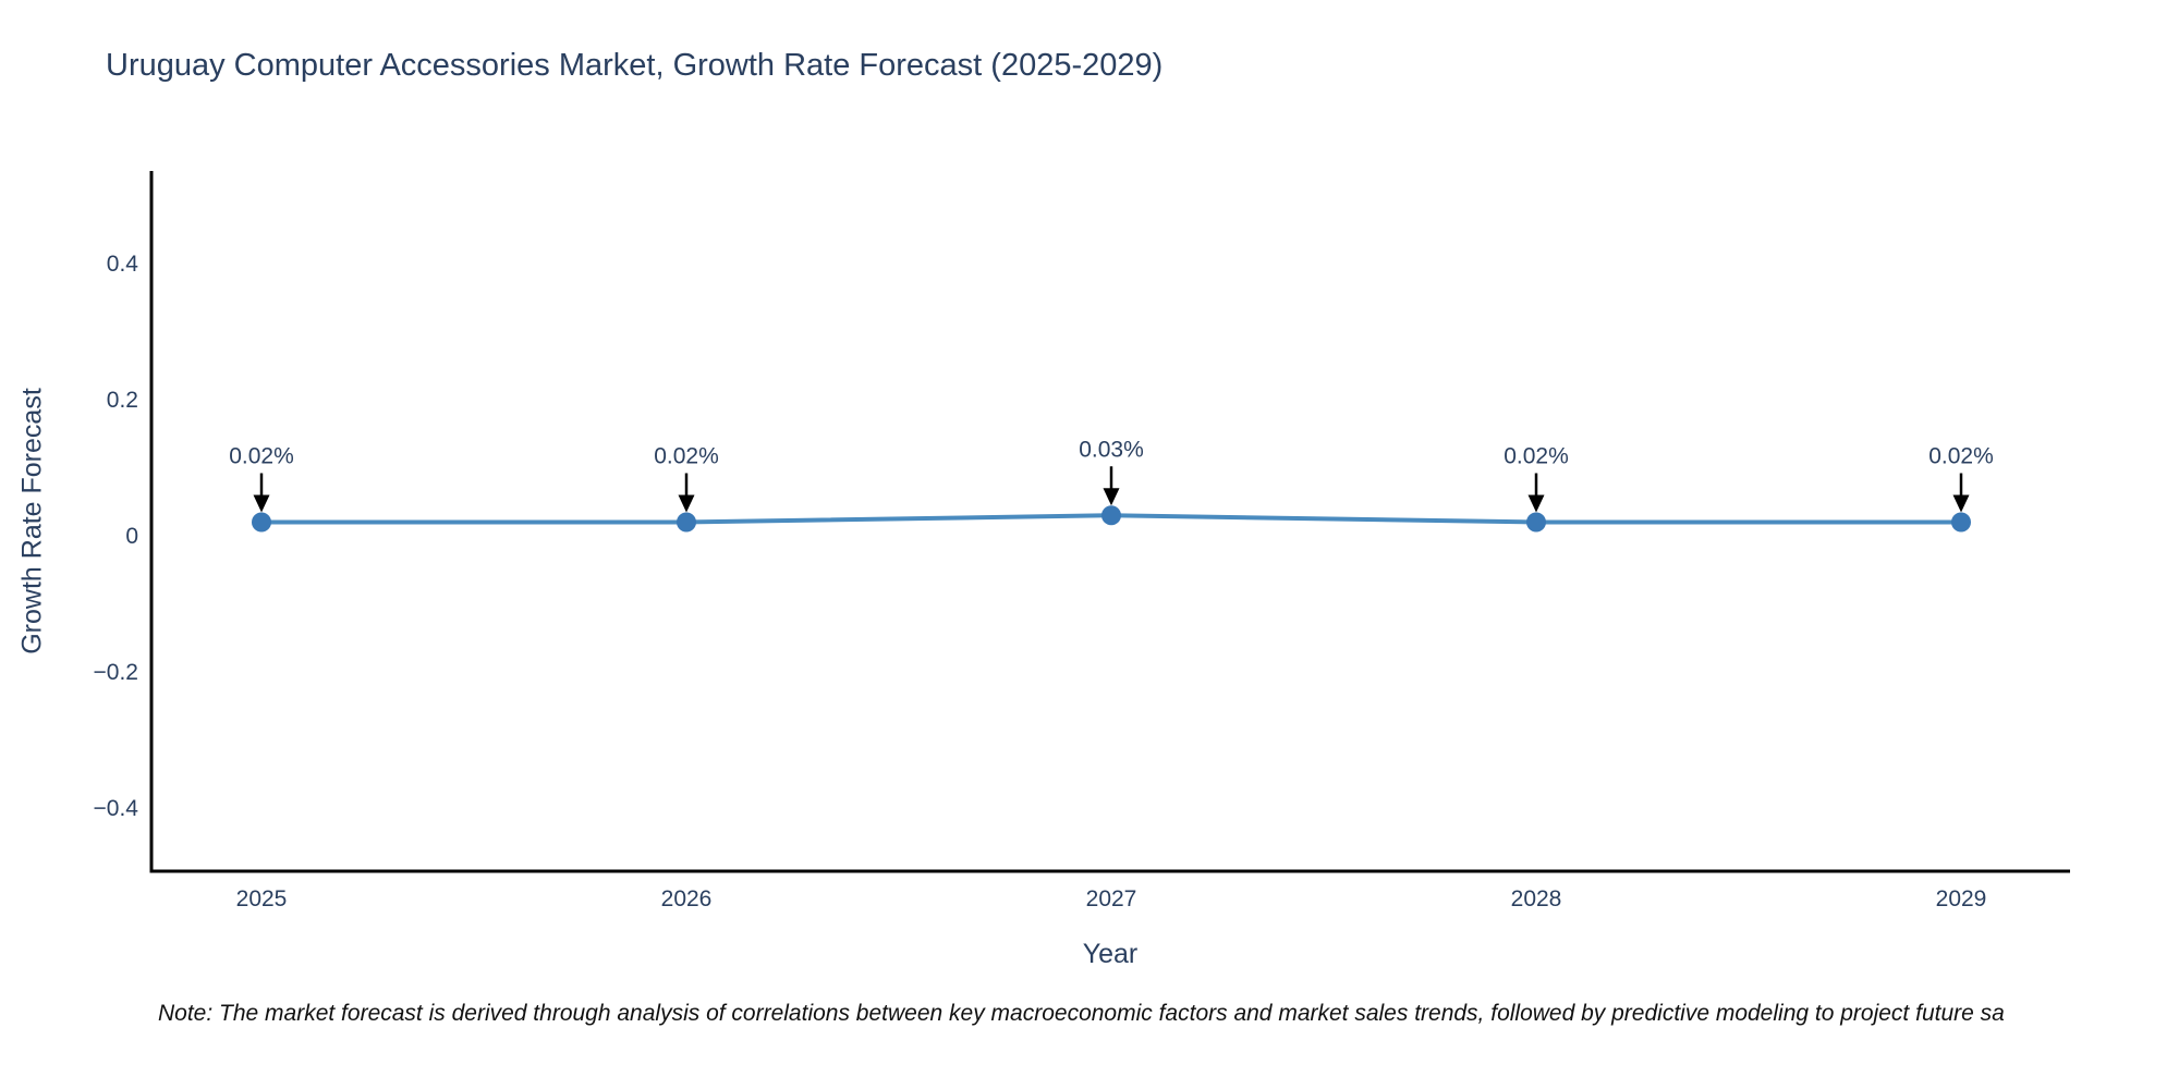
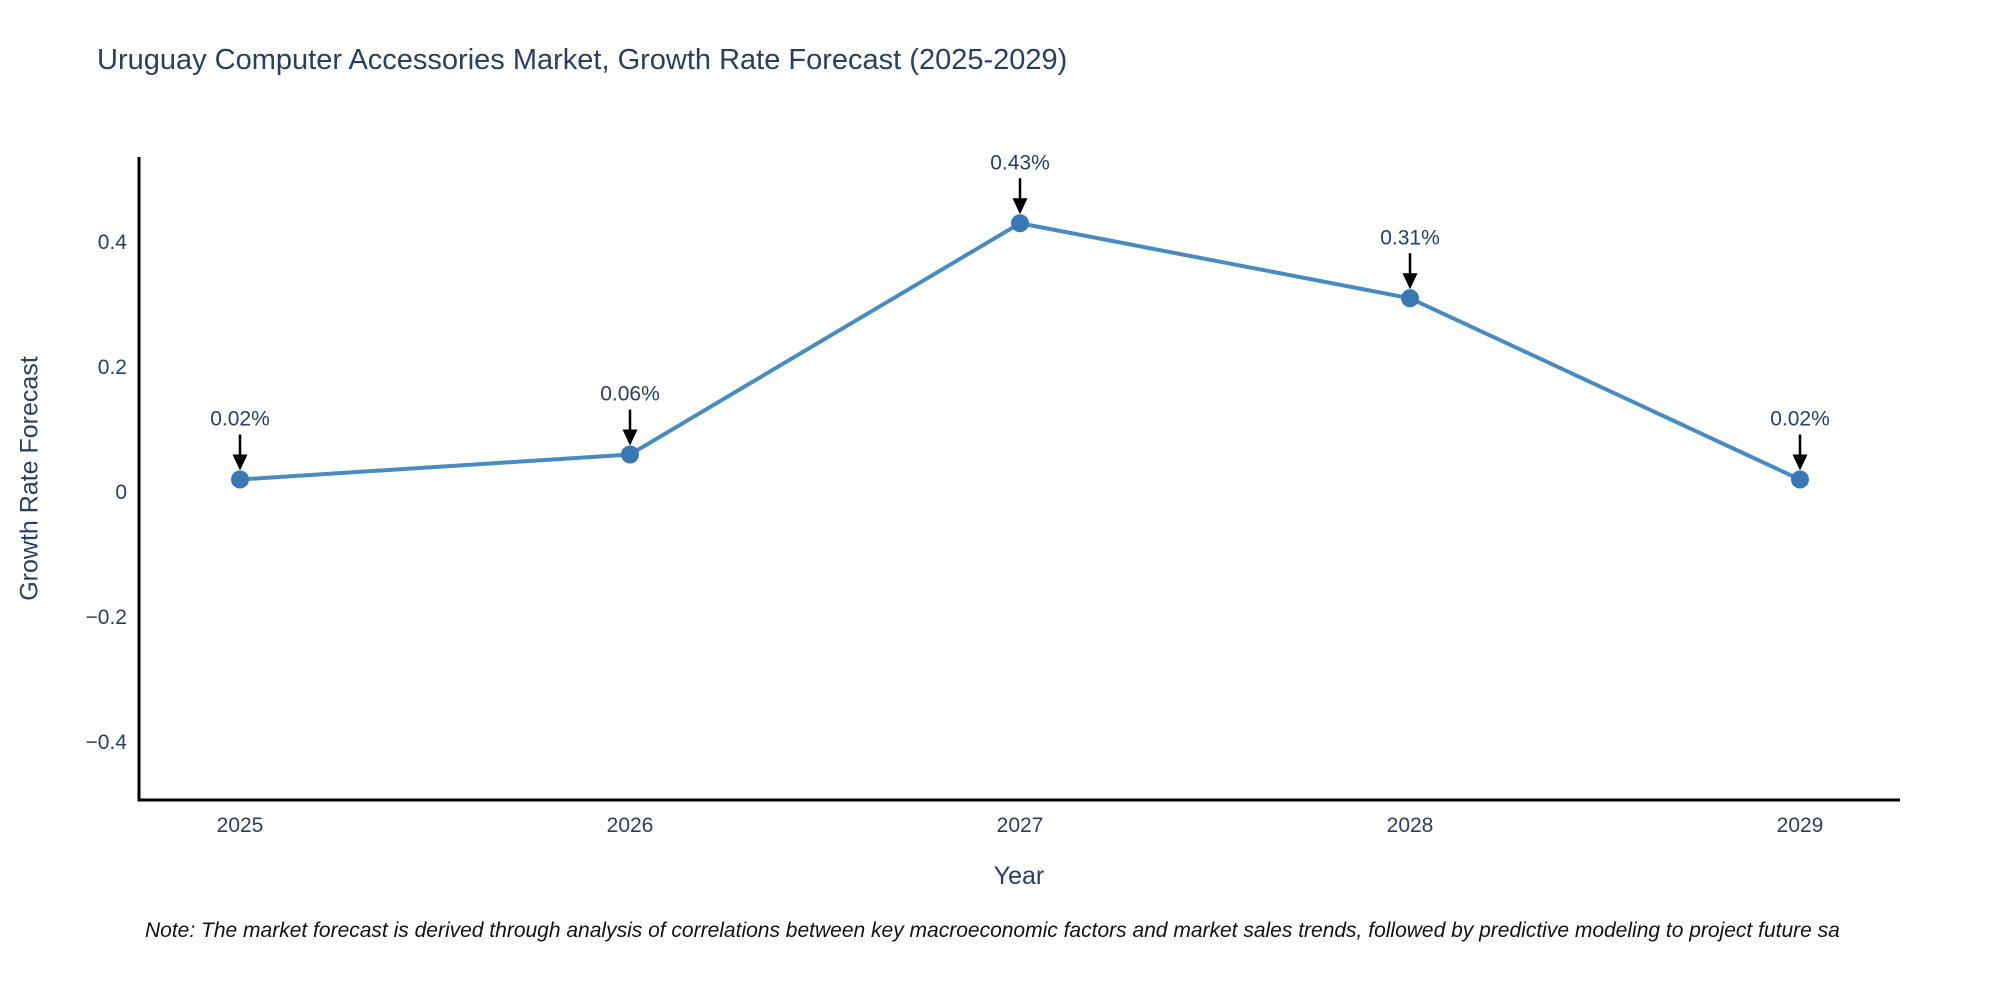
2026: 0.02% -> 0.06%
2027: 0.03% -> 0.43%
2028: 0.02% -> 0.31%
